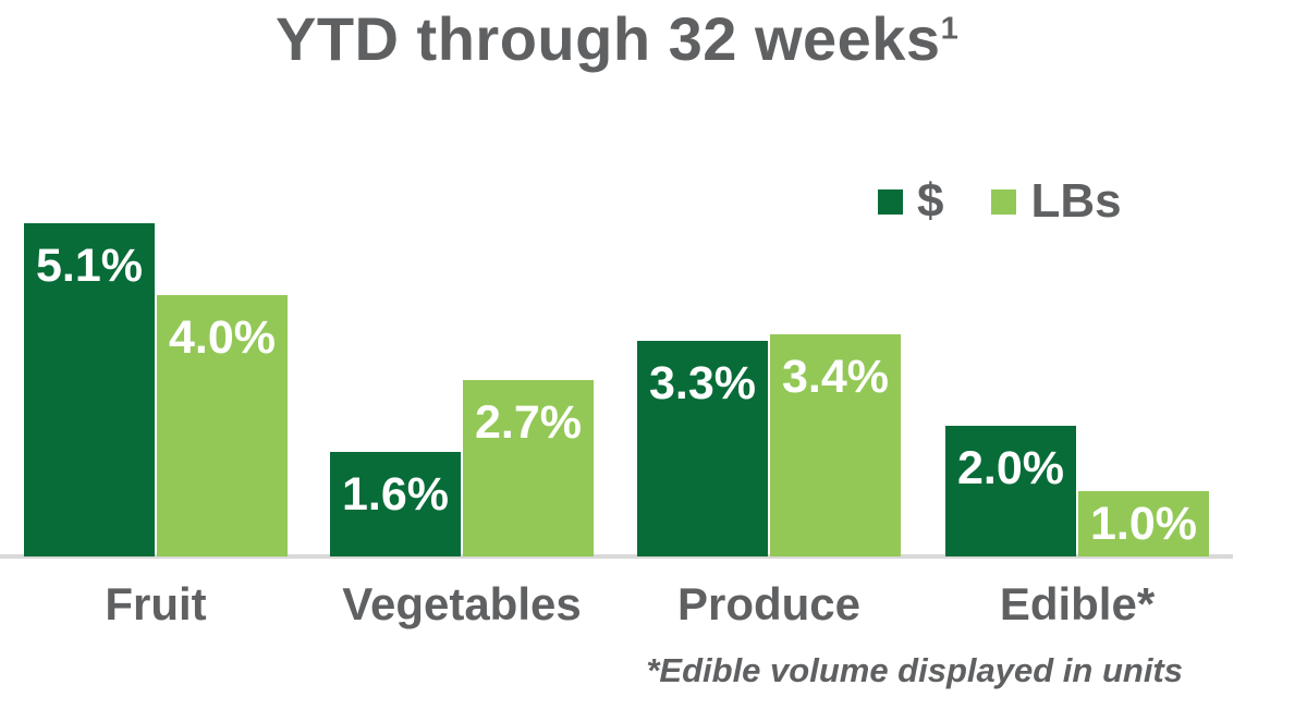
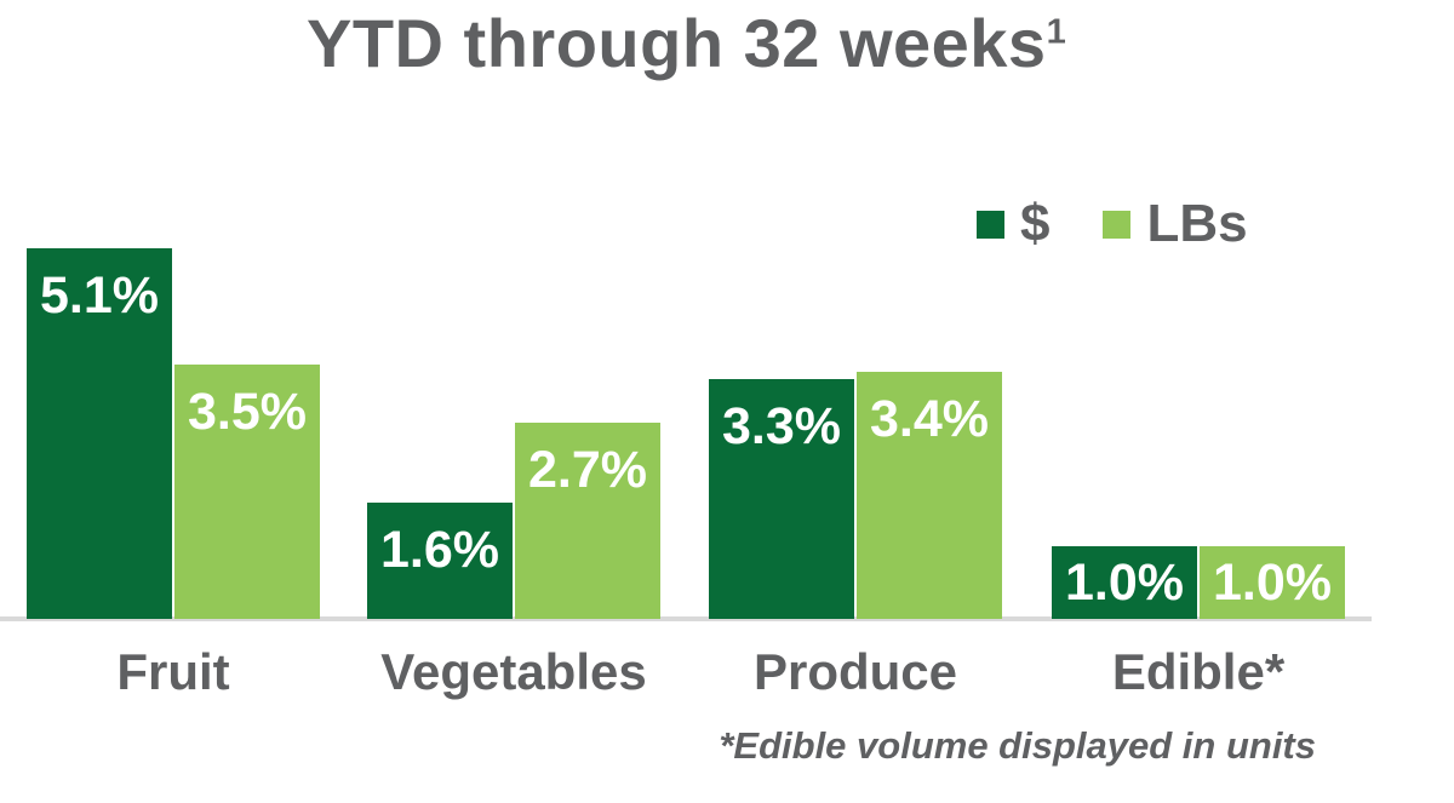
LBs/Fruit: 4.0% -> 3.5%
$/Edible*: 2.0% -> 1.0%
